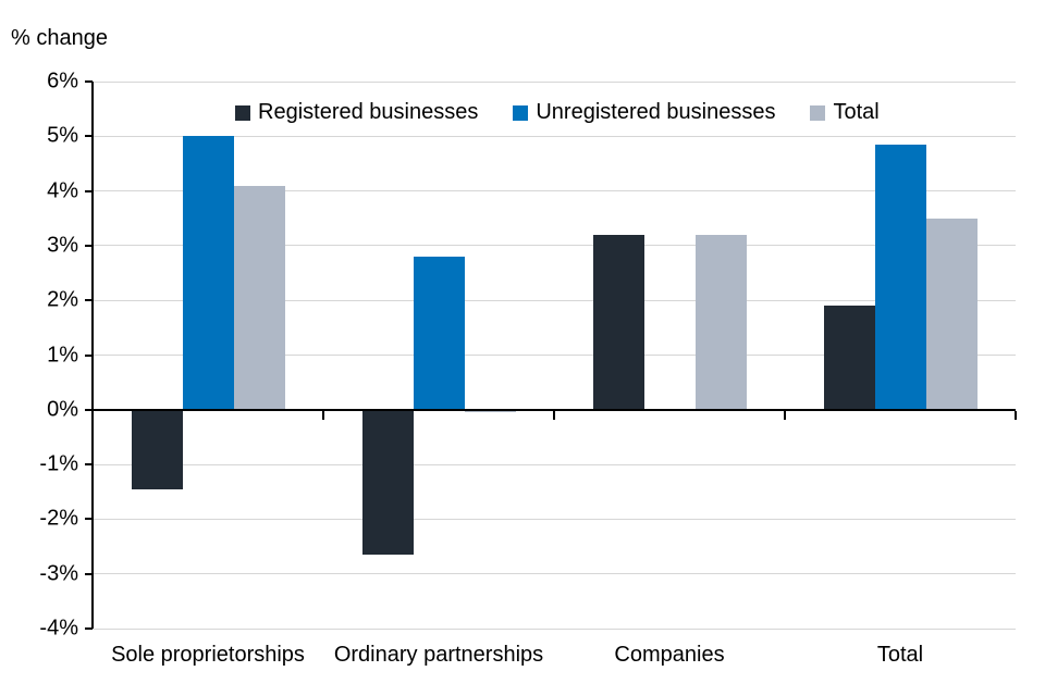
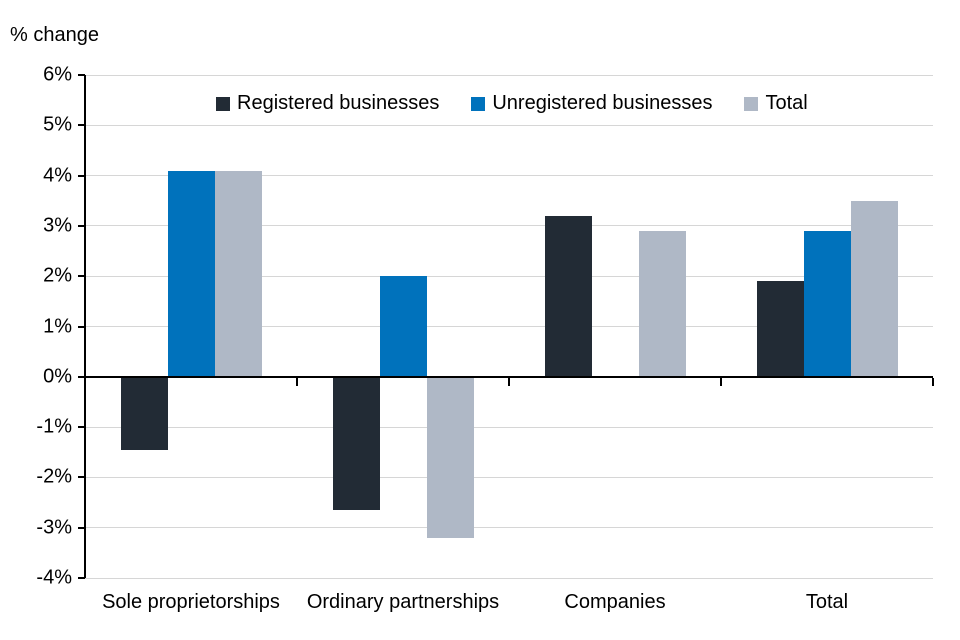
Unregistered businesses/Sole proprietorships: 5.0% -> 4.1%
Unregistered businesses/Ordinary partnerships: 2.8% -> 2.0%
Total/Ordinary partnerships: -0.1% -> -3.2%
Total/Companies: 3.2% -> 2.9%
Unregistered businesses/Total: 4.8% -> 2.9%
